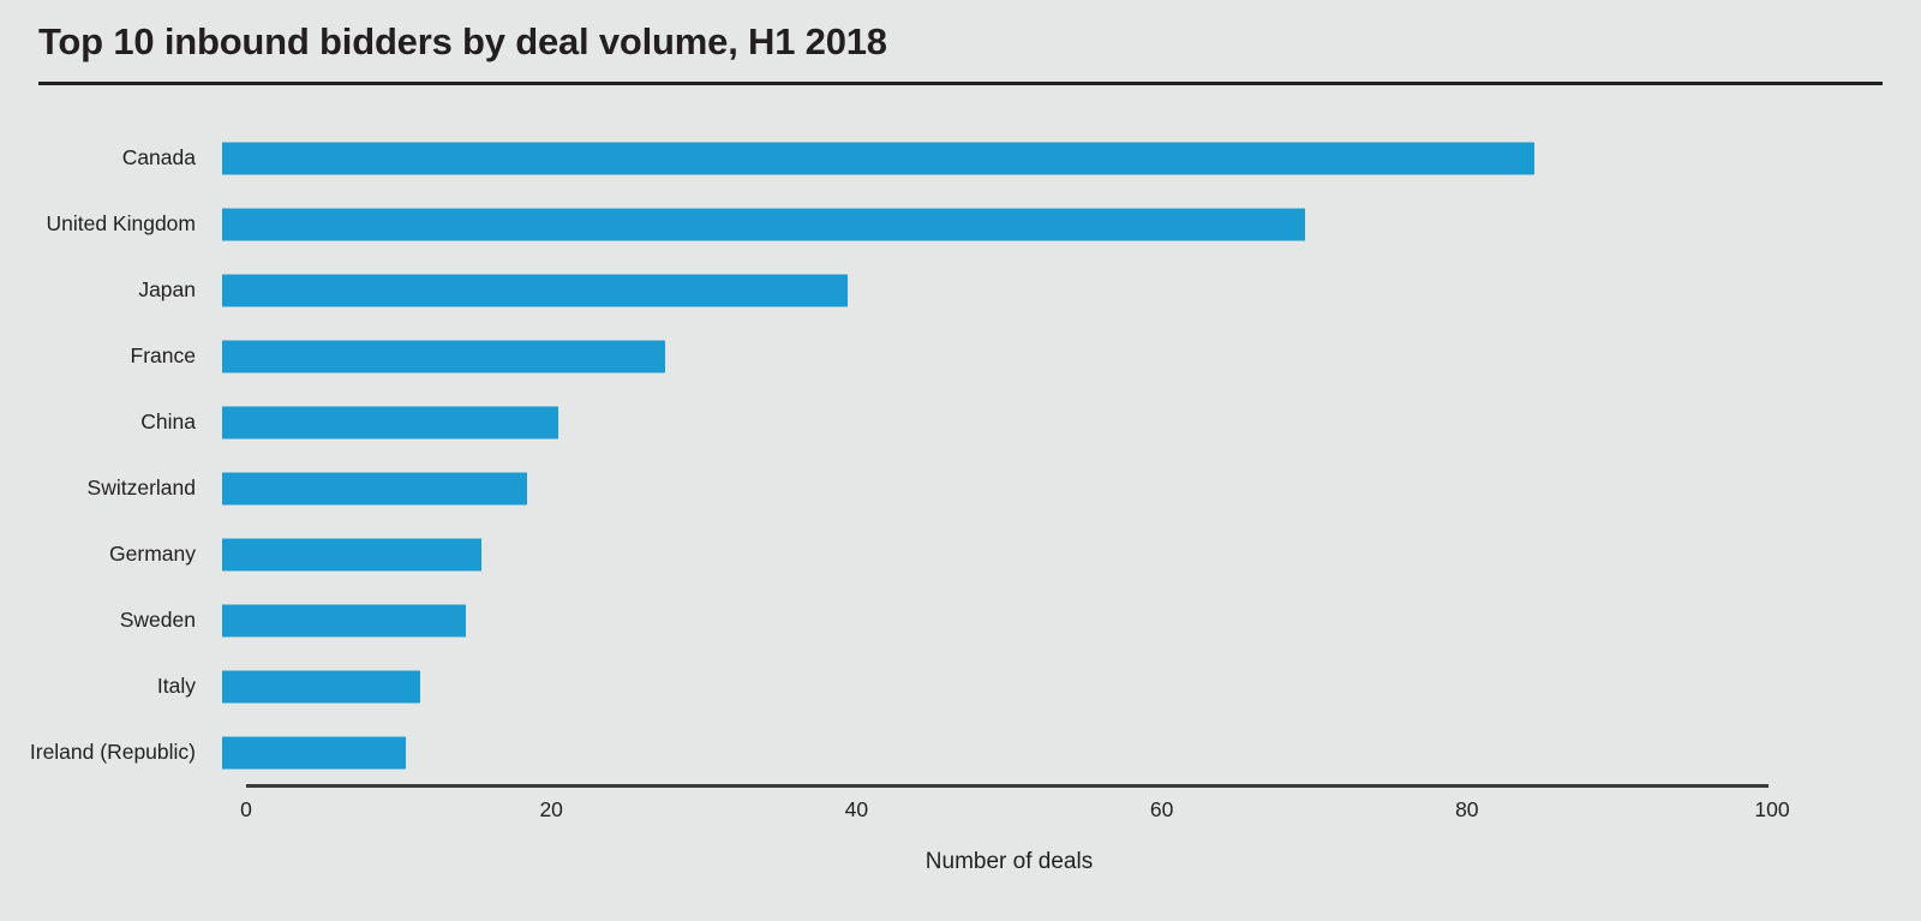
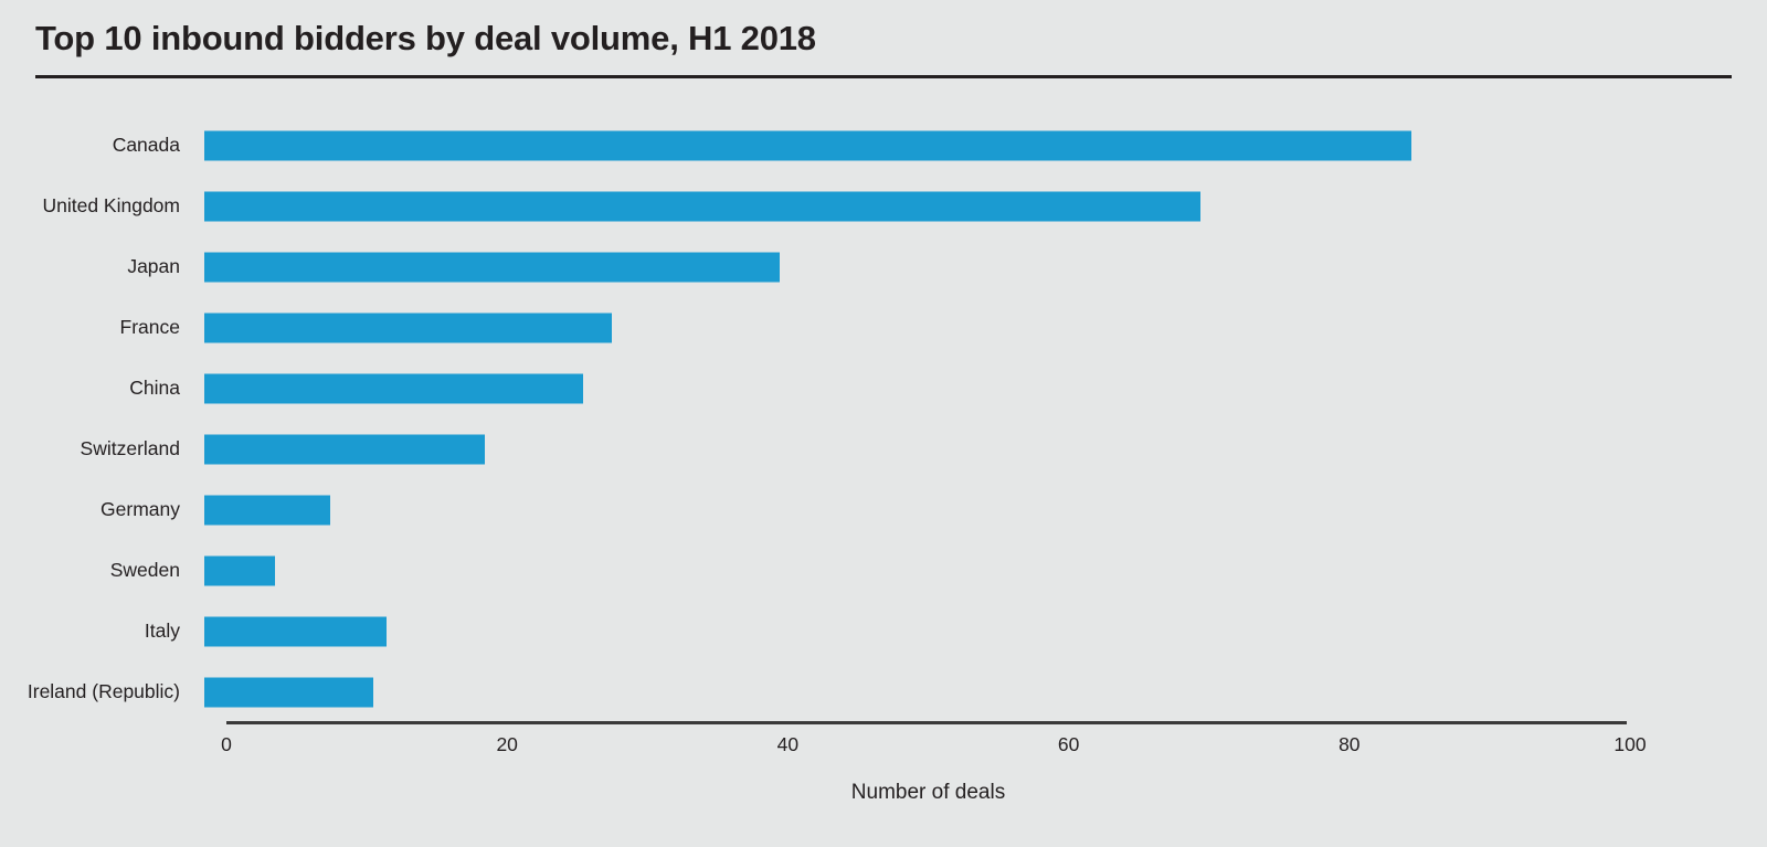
China: 22 -> 27
Germany: 17 -> 9
Sweden: 16 -> 5
